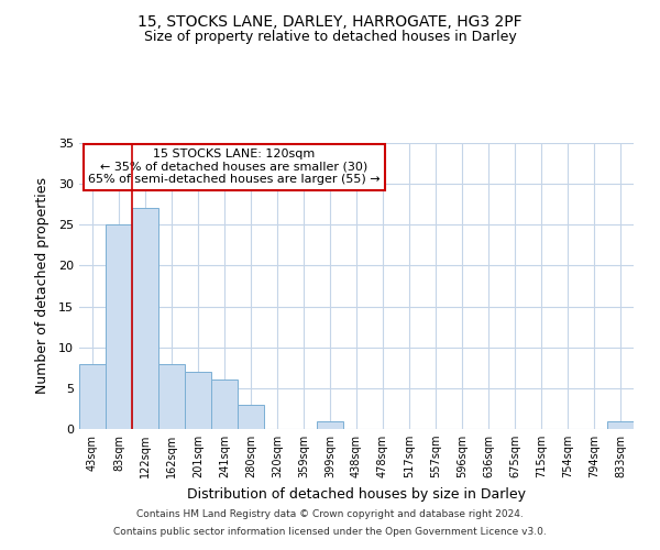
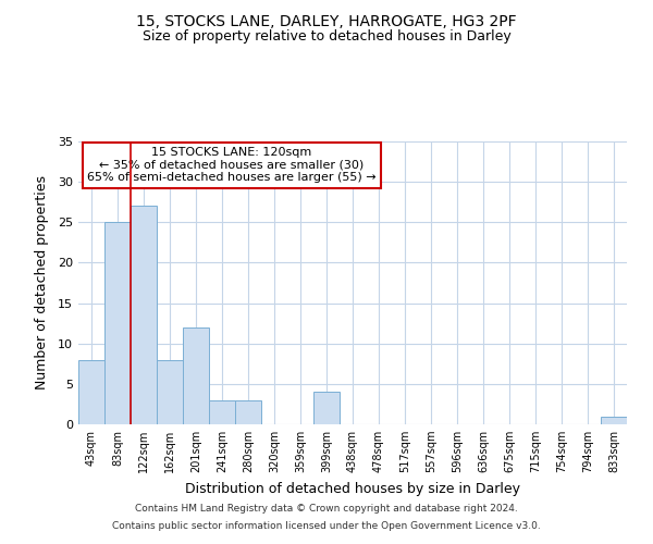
201sqm: 7 -> 12
241sqm: 6 -> 3
399sqm: 1 -> 4
